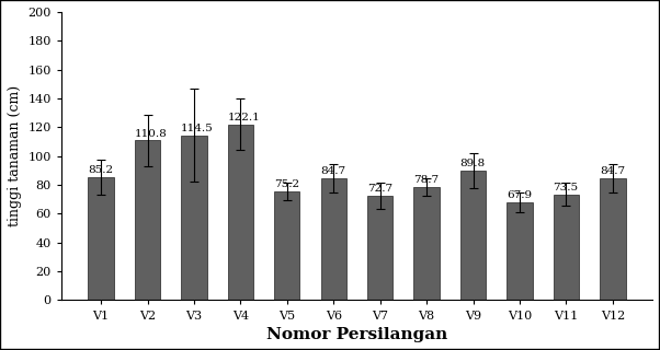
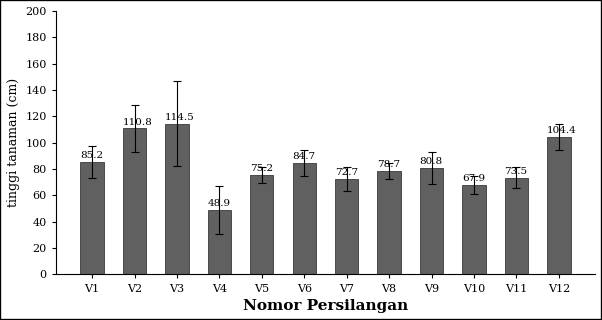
V4: 122.1 -> 48.9
V9: 89.8 -> 80.8
V12: 84.7 -> 104.4
